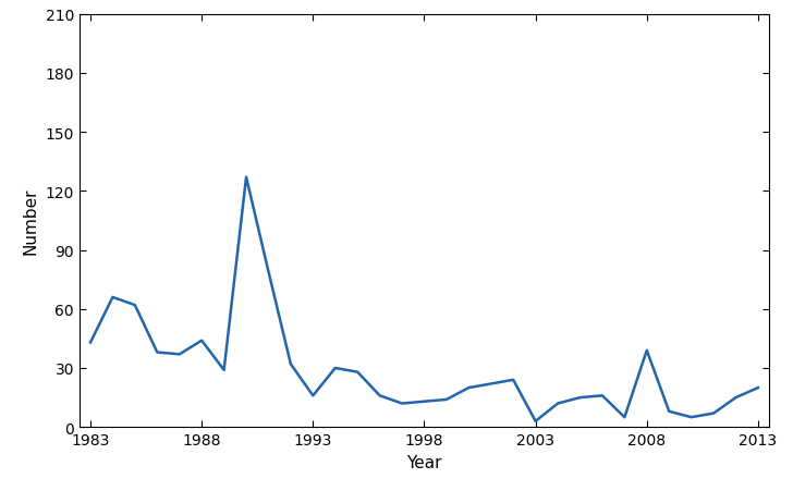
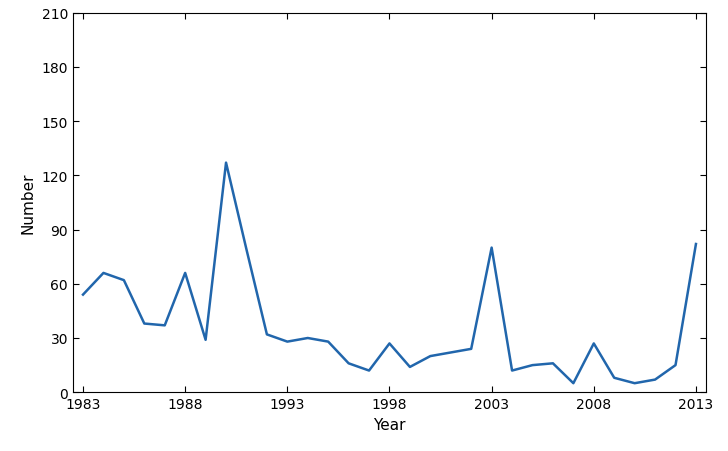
1983: 43 -> 54
1988: 44 -> 66
1993: 16 -> 28
1998: 13 -> 27
2003: 3 -> 80
2008: 39 -> 27
2013: 20 -> 82
